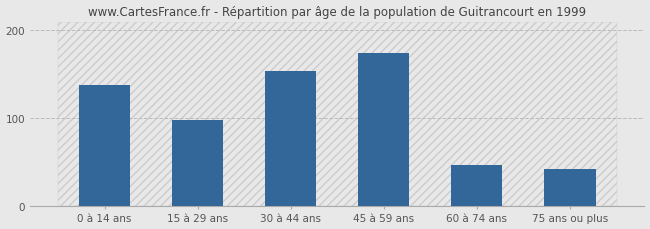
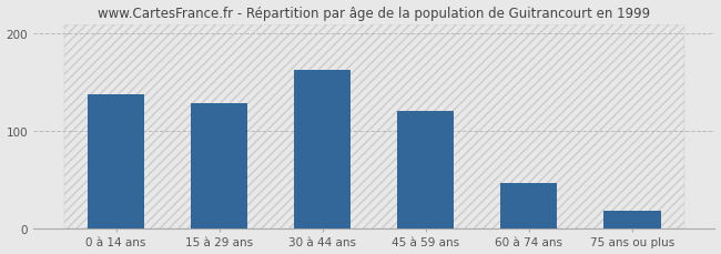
15 à 29 ans: 98 -> 128
30 à 44 ans: 154 -> 163
45 à 59 ans: 174 -> 120
75 ans ou plus: 42 -> 18
